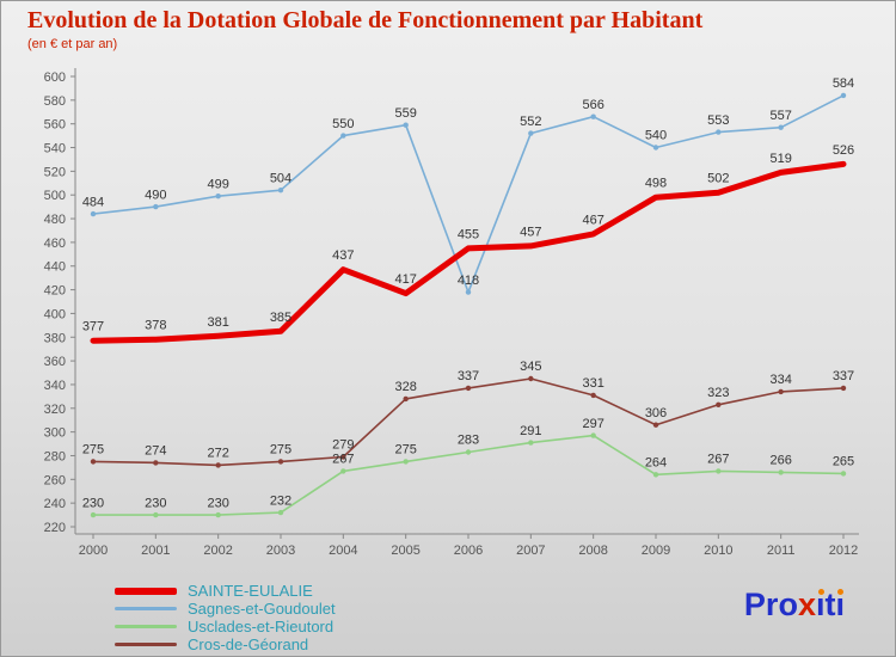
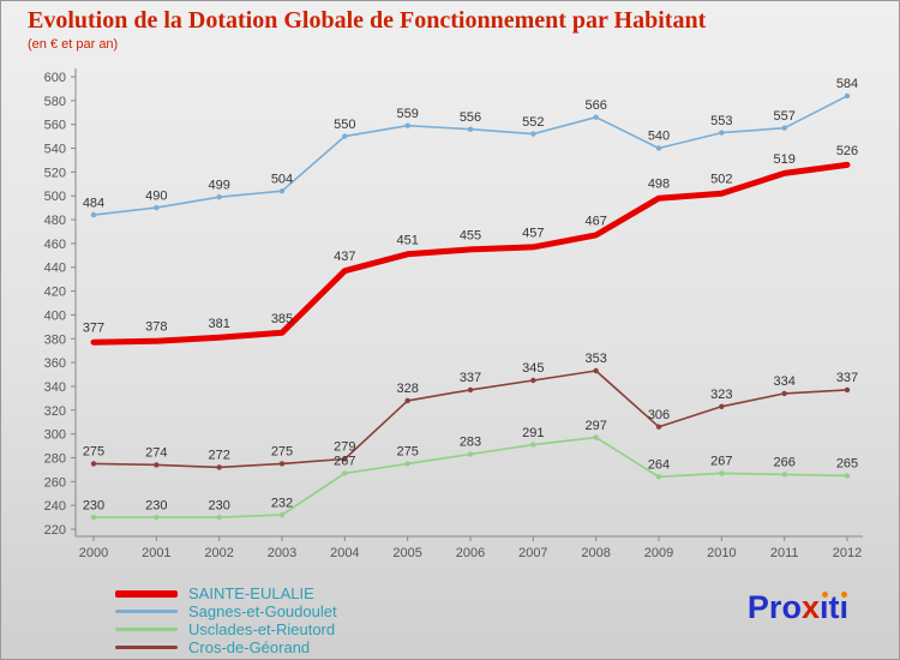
SAINTE-EULALIE/2005: 417 -> 451
Sagnes-et-Goudoulet/2006: 418 -> 556
Cros-de-Géorand/2008: 331 -> 353
